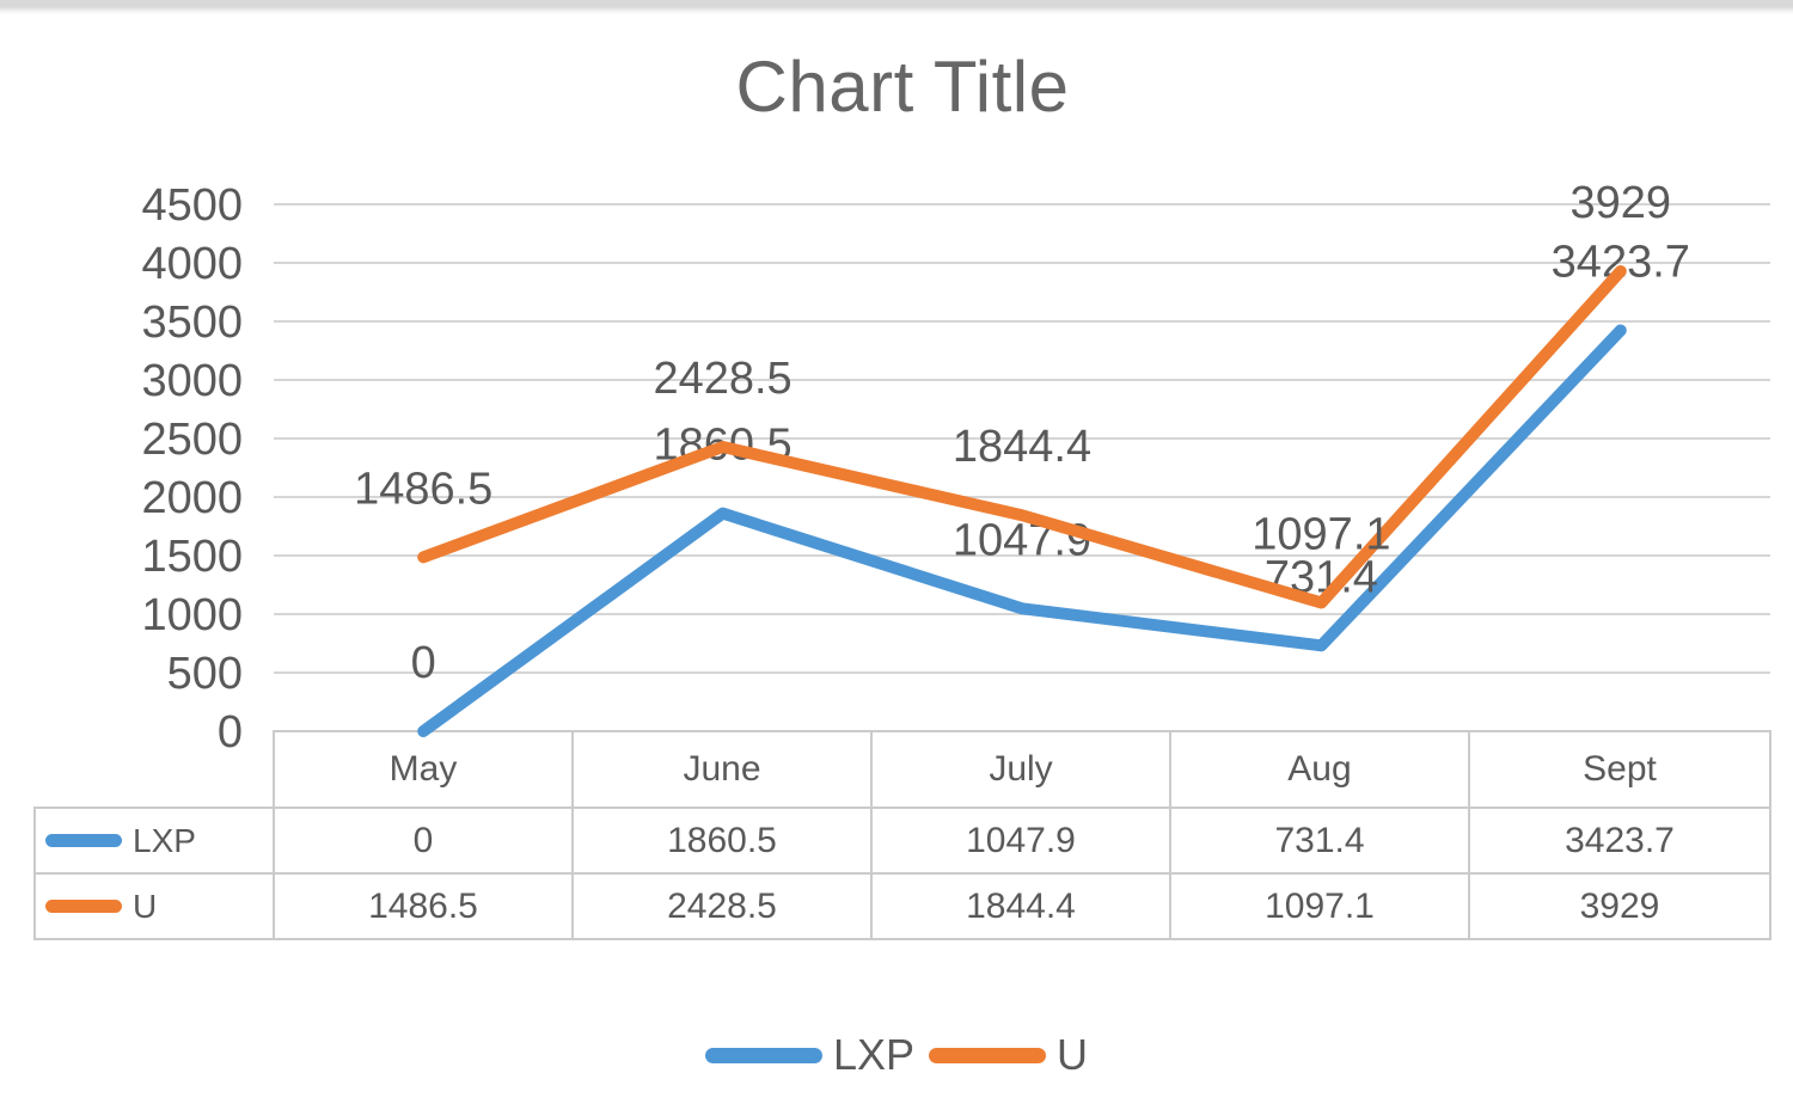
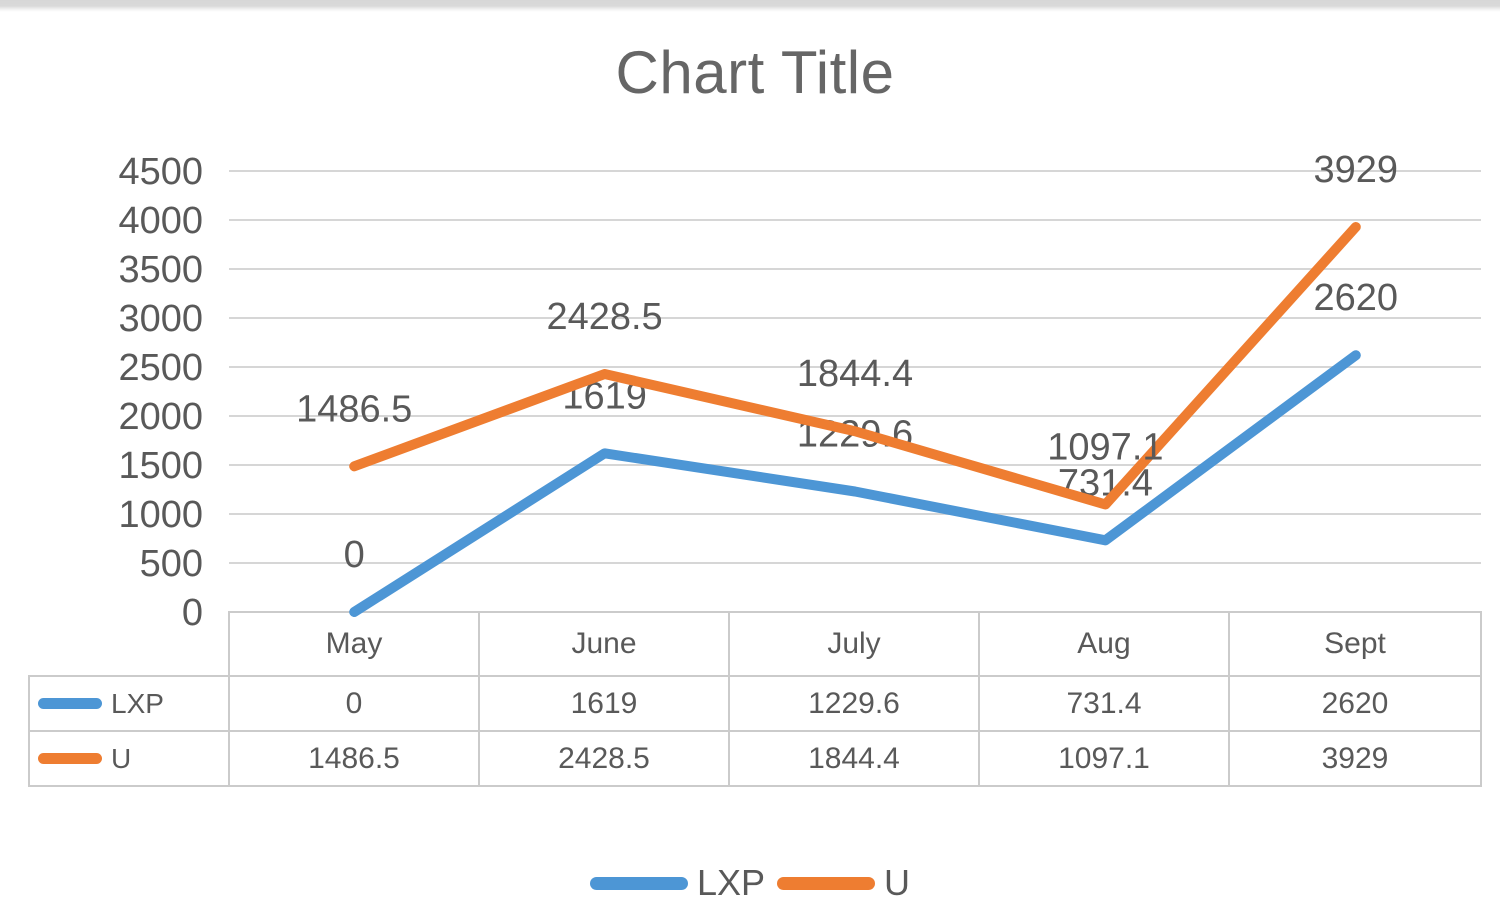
LXP/June: 1860.5 -> 1619
LXP/July: 1047.9 -> 1229.6
LXP/Sept: 3423.7 -> 2620
